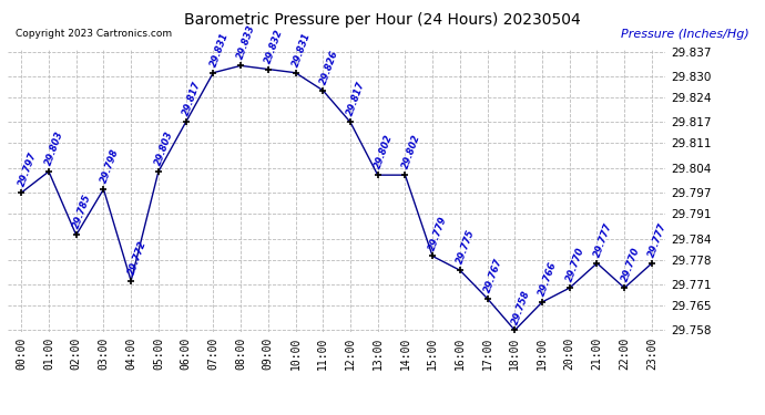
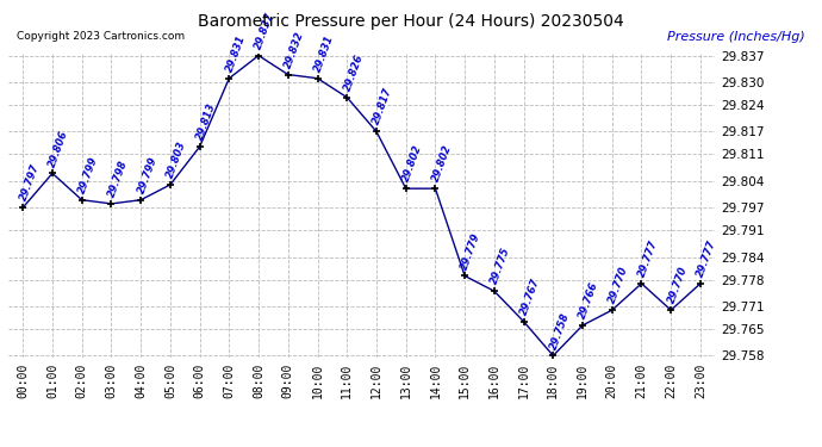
01:00: 29.803 -> 29.806
02:00: 29.785 -> 29.799
04:00: 29.772 -> 29.799
06:00: 29.817 -> 29.813
08:00: 29.833 -> 29.837
